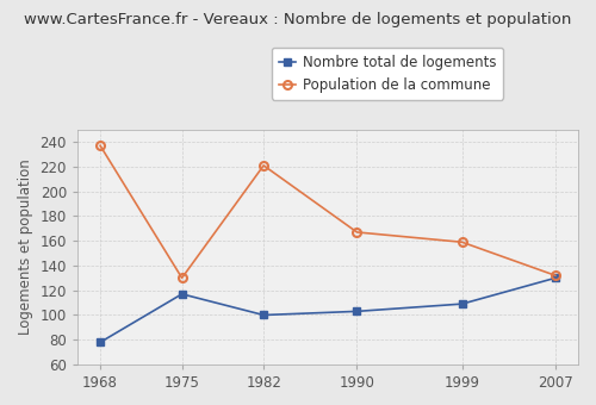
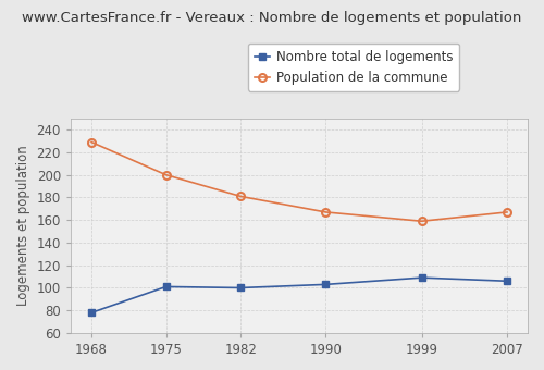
Population de la commune/1968: 237 -> 229
Nombre total de logements/1975: 117 -> 101
Population de la commune/1975: 130 -> 200
Population de la commune/1982: 221 -> 181
Nombre total de logements/2007: 130 -> 106
Population de la commune/2007: 132 -> 167
